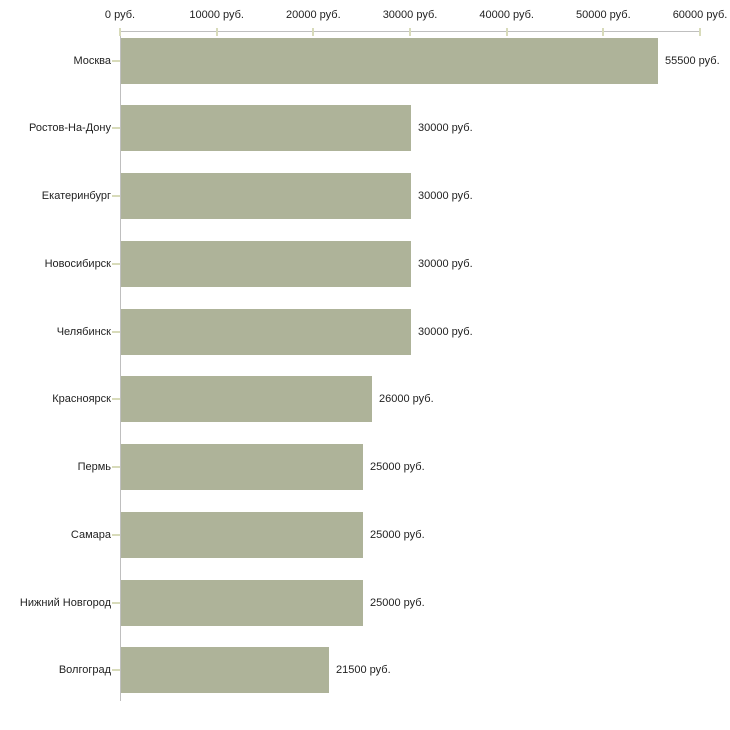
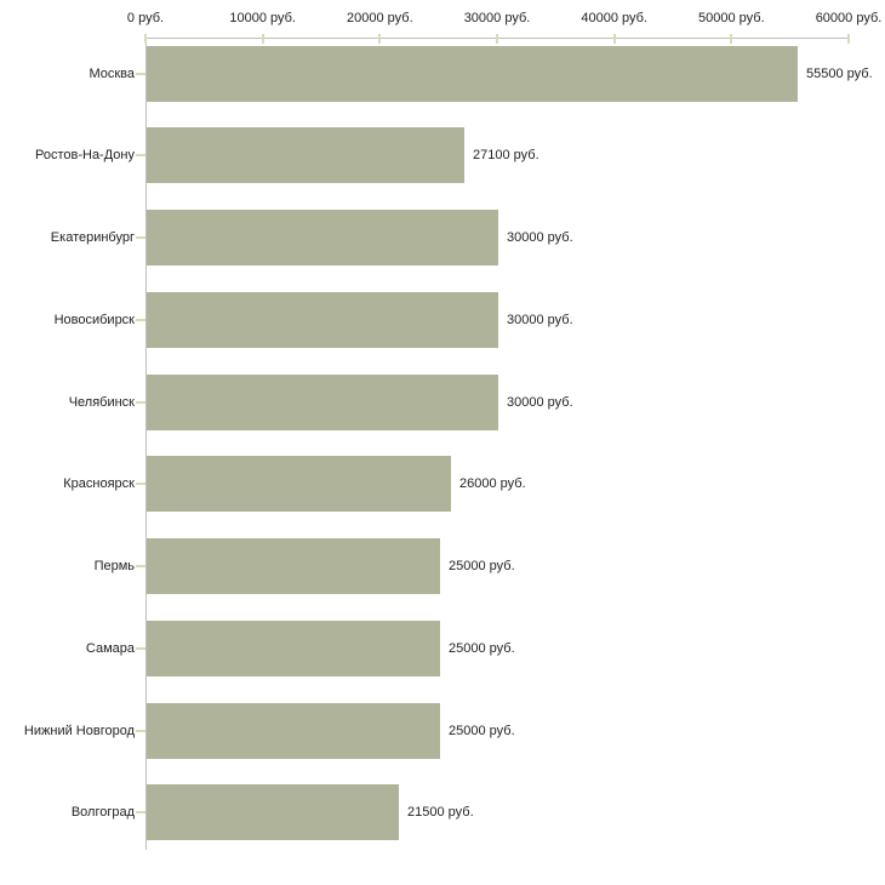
Ростов-На-Дону: 30000 -> 27100
